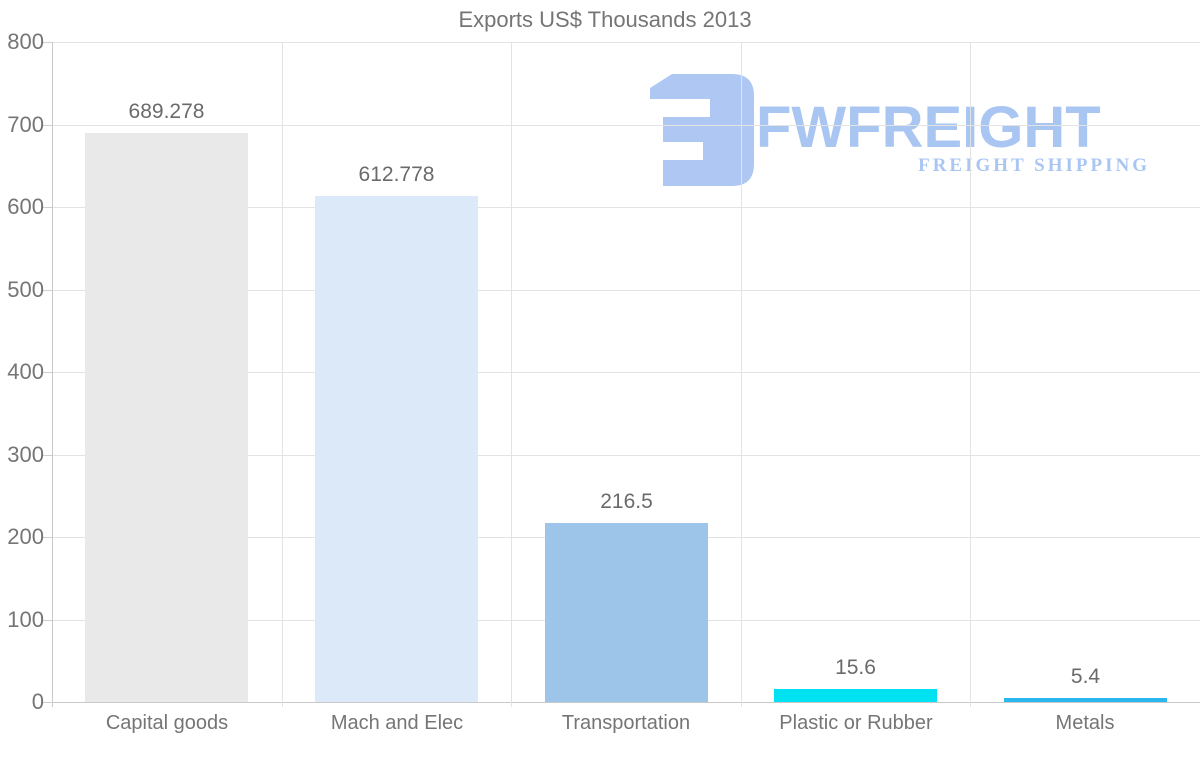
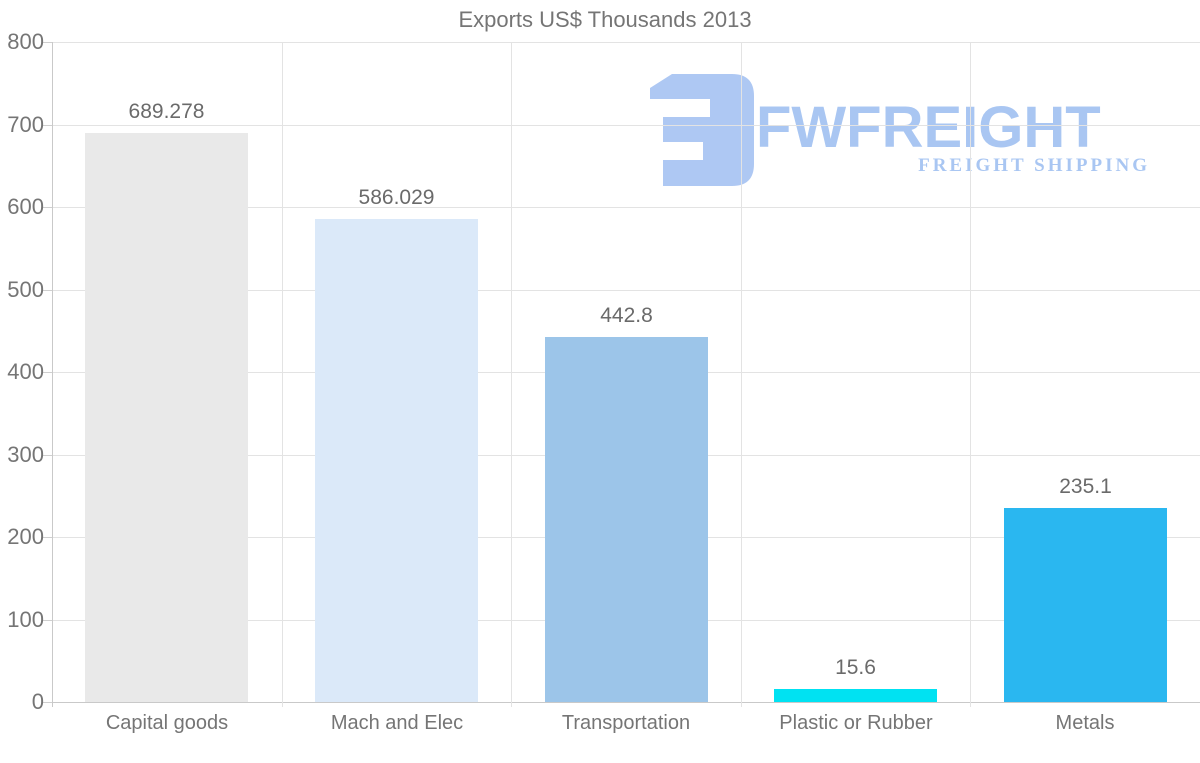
Mach and Elec: 612.778 -> 586.029
Transportation: 216.5 -> 442.8
Metals: 5.4 -> 235.1
